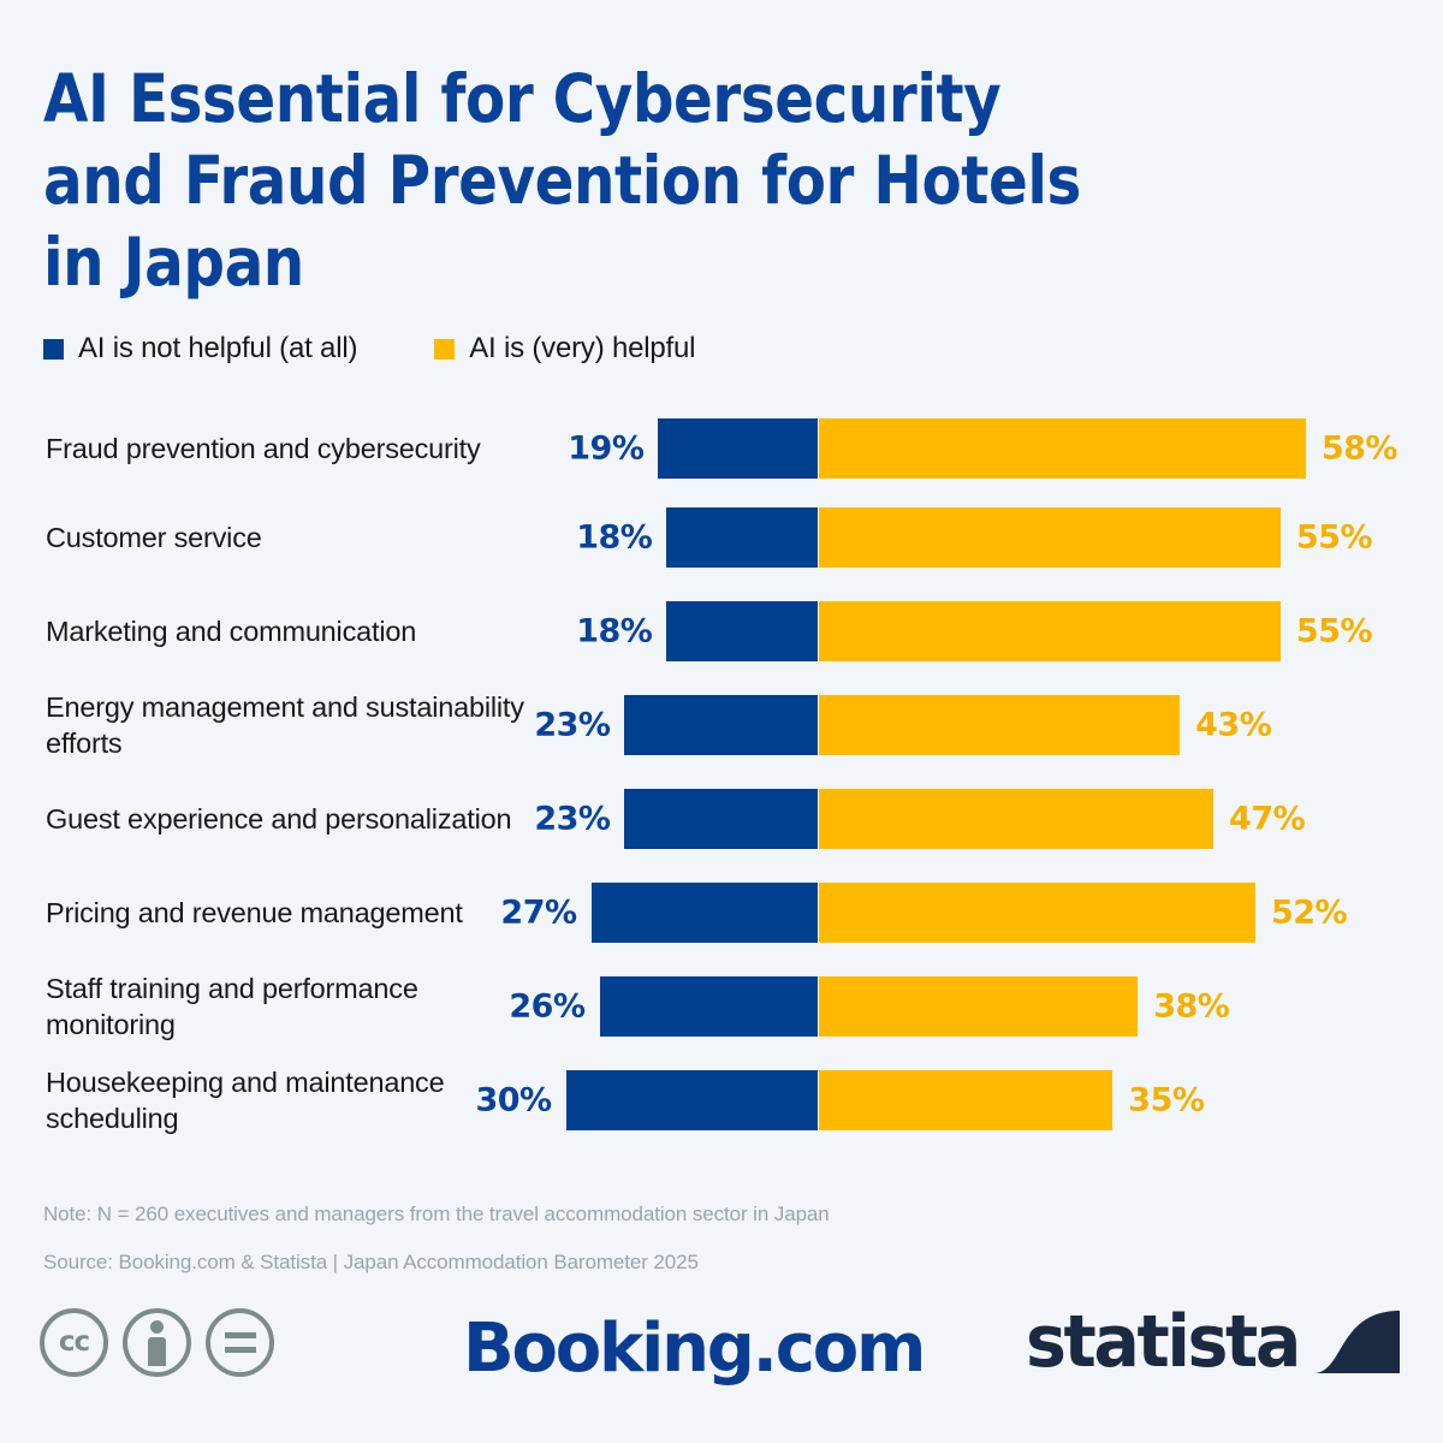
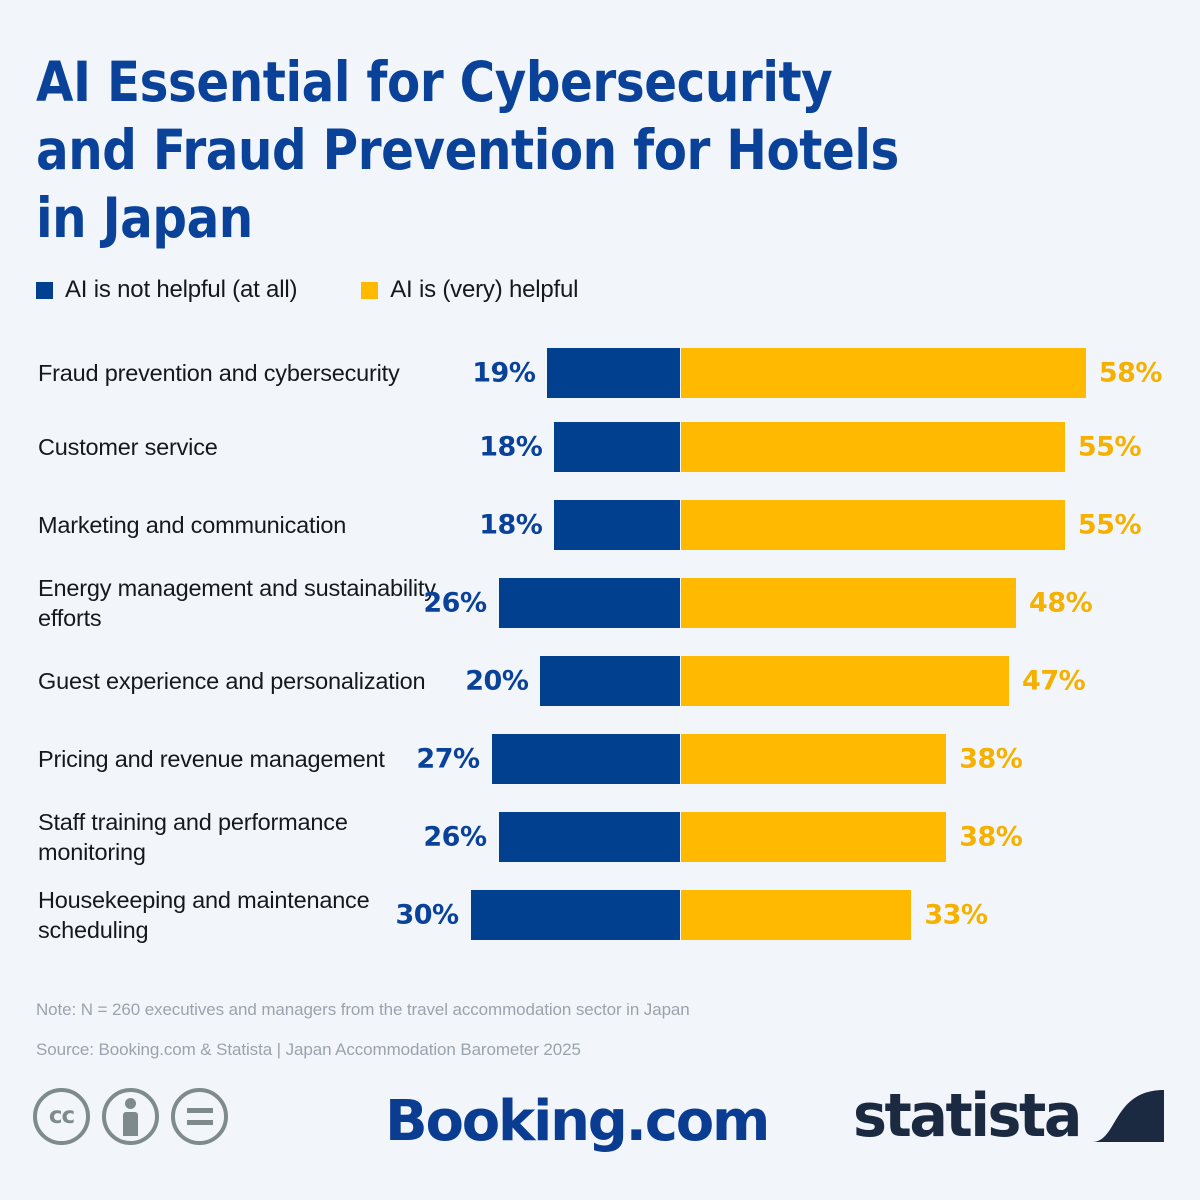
AI is not helpful (at all)/Energy management and sustainability efforts: 23% -> 26%
AI is (very) helpful/Energy management and sustainability efforts: 43% -> 48%
AI is not helpful (at all)/Guest experience and personalization: 23% -> 20%
AI is (very) helpful/Pricing and revenue management: 52% -> 38%
AI is (very) helpful/Housekeeping and maintenance scheduling: 35% -> 33%
